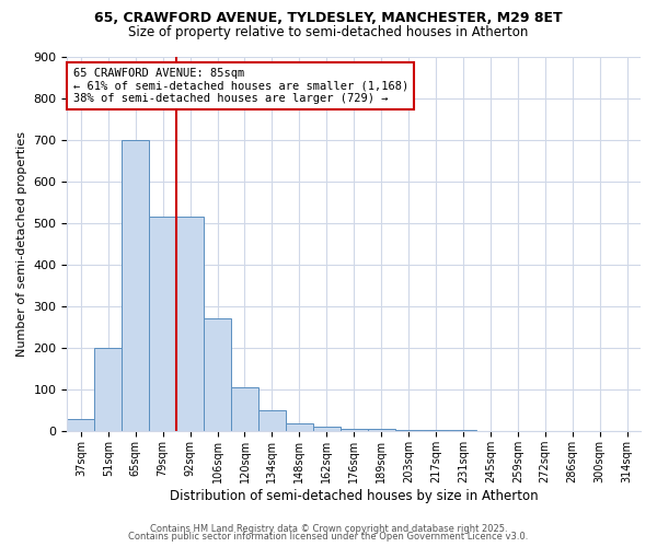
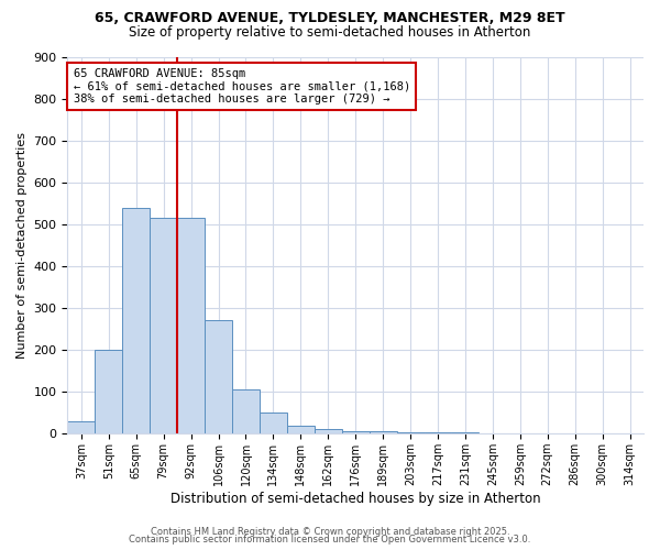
65sqm: 700 -> 540
